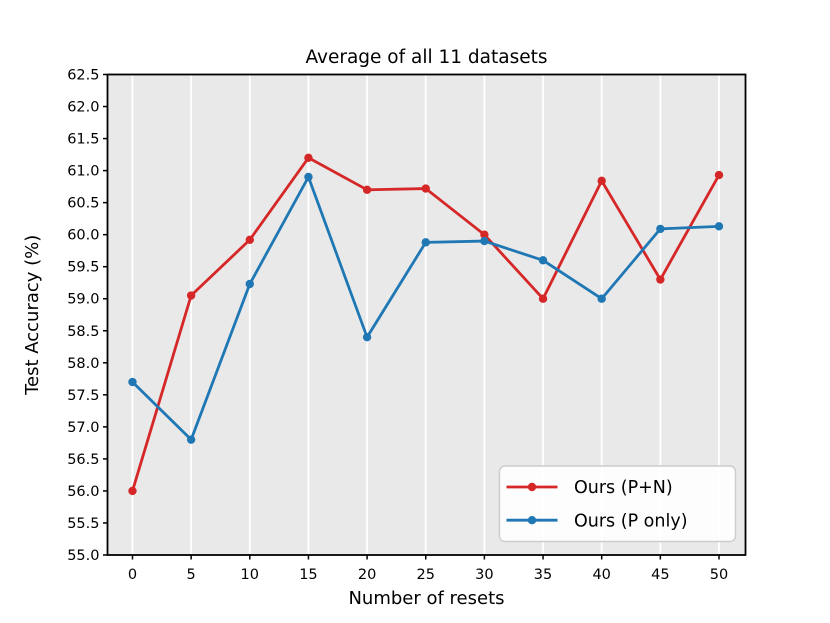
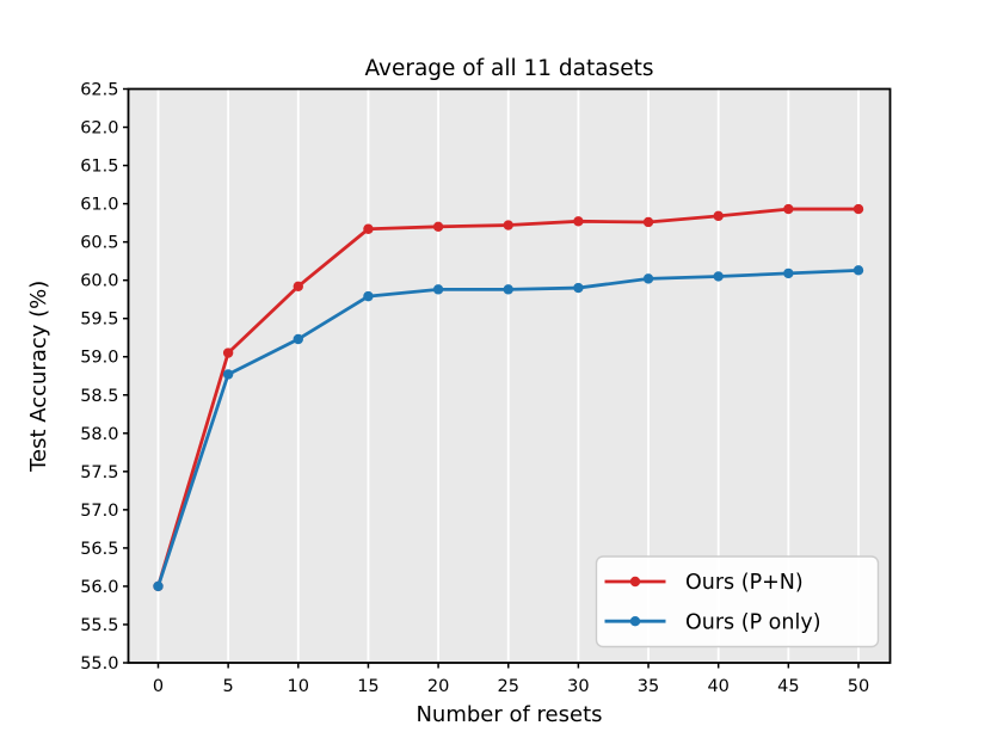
Ours (P only)/0: 57.7 -> 56.0
Ours (P only)/5: 56.8 -> 58.8
Ours (P+N)/15: 61.2 -> 60.7
Ours (P only)/15: 60.9 -> 59.8
Ours (P only)/20: 58.4 -> 59.9
Ours (P+N)/30: 60.0 -> 60.8
Ours (P+N)/35: 59.0 -> 60.8
Ours (P only)/35: 59.6 -> 60.0
Ours (P only)/40: 59.0 -> 60.0
Ours (P+N)/45: 59.3 -> 60.9
